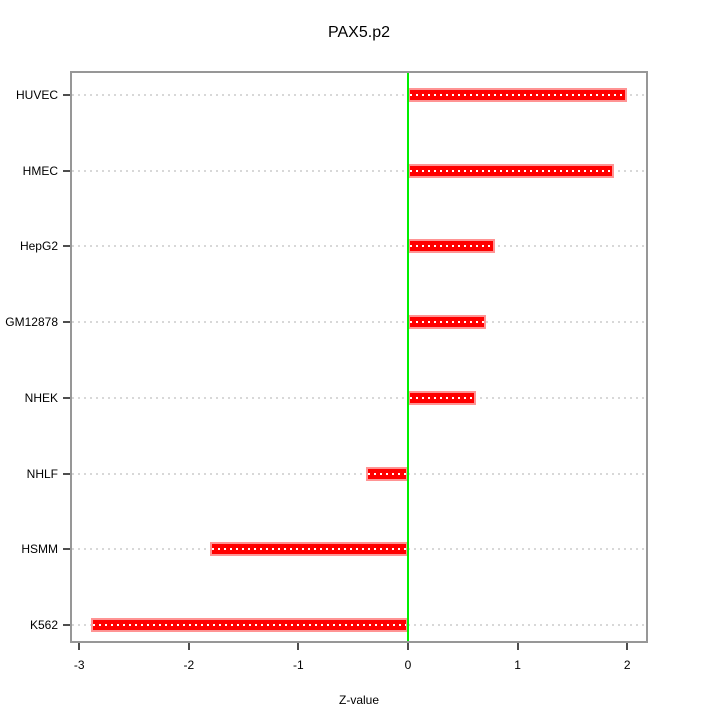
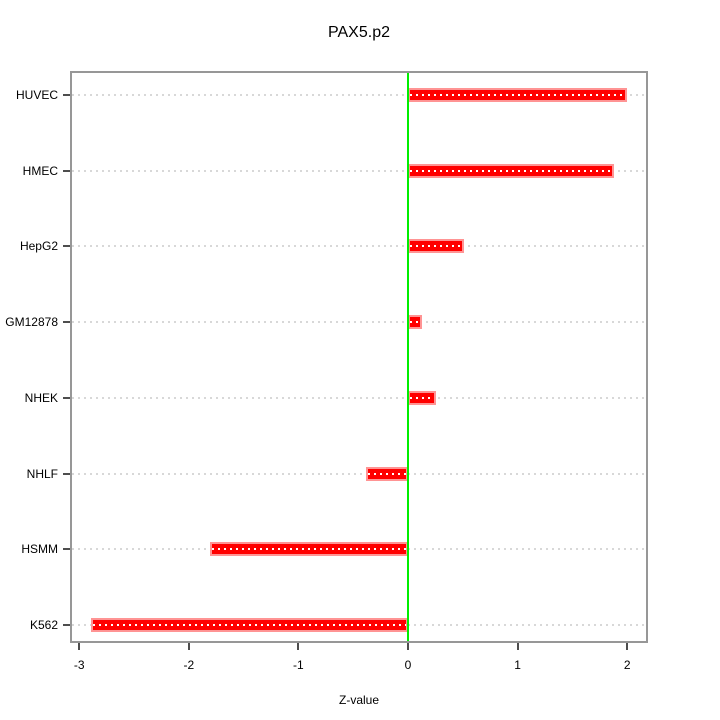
HepG2: 0.79 -> 0.51
GM12878: 0.71 -> 0.13
NHEK: 0.62 -> 0.26
